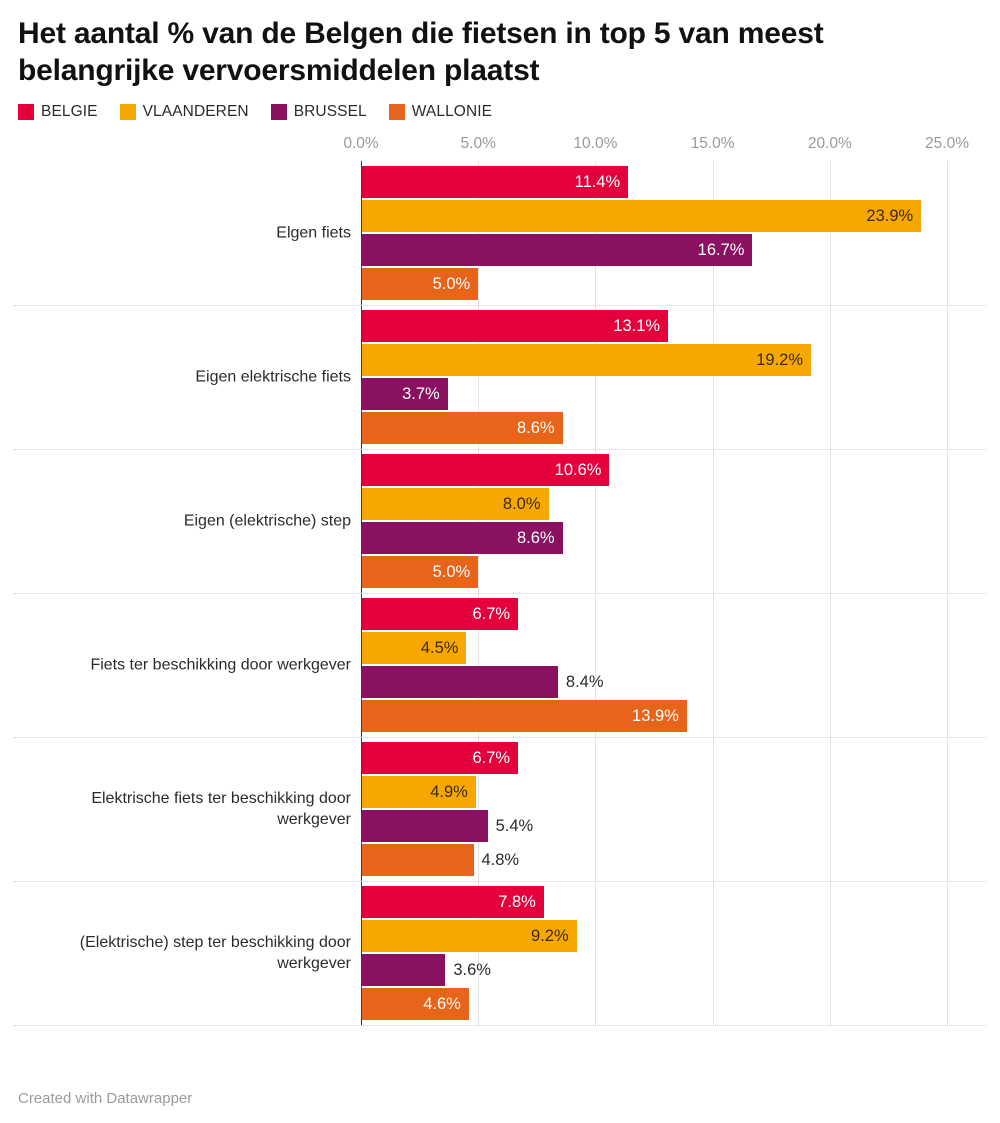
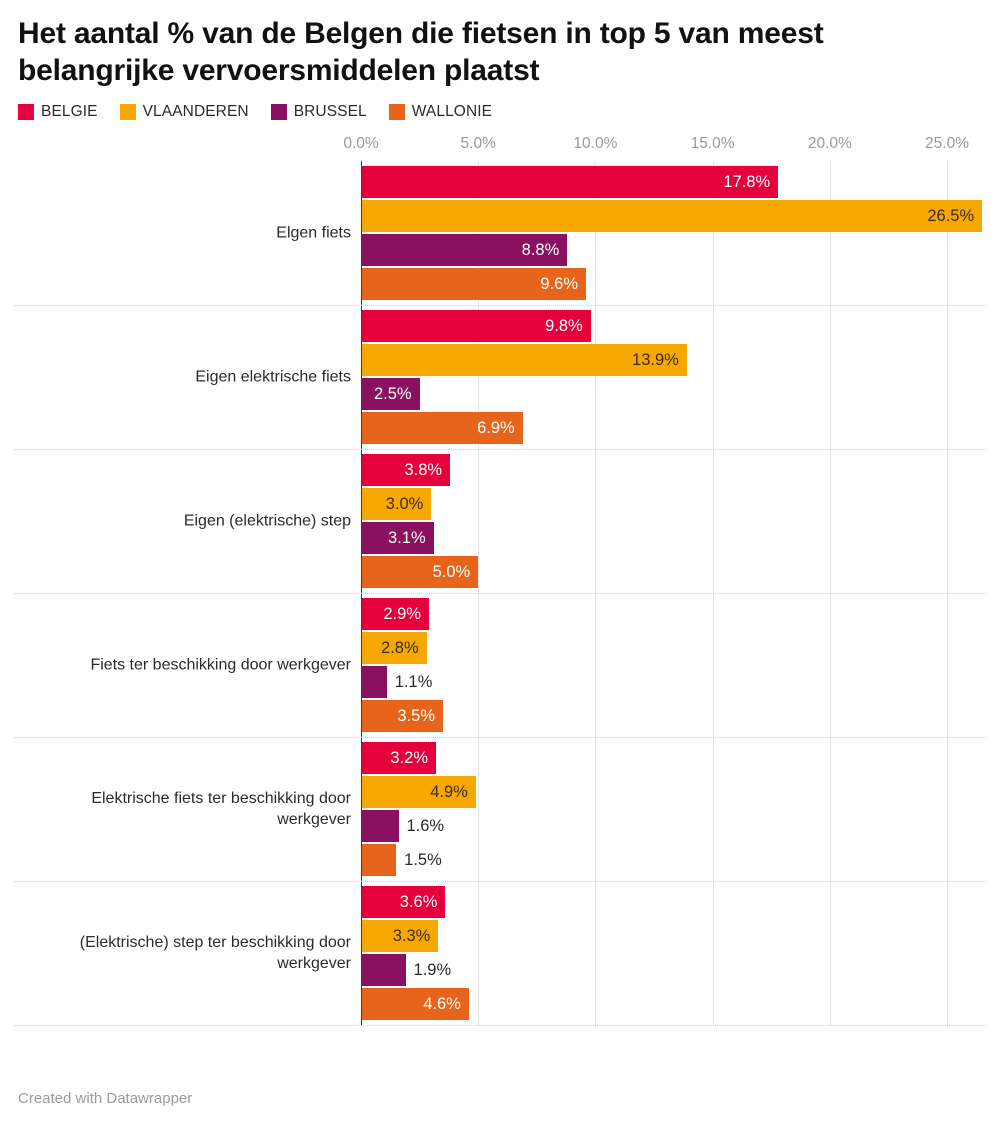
BELGIE/Elgen fiets: 11.4% -> 17.8%
VLAANDEREN/Elgen fiets: 23.9% -> 26.5%
BRUSSEL/Elgen fiets: 16.7% -> 8.8%
WALLONIE/Elgen fiets: 5.0% -> 9.6%
BELGIE/Eigen elektrische fiets: 13.1% -> 9.8%
VLAANDEREN/Eigen elektrische fiets: 19.2% -> 13.9%
BRUSSEL/Eigen elektrische fiets: 3.7% -> 2.5%
WALLONIE/Eigen elektrische fiets: 8.6% -> 6.9%
BELGIE/Eigen (elektrische) step: 10.6% -> 3.8%
VLAANDEREN/Eigen (elektrische) step: 8.0% -> 3.0%
BRUSSEL/Eigen (elektrische) step: 8.6% -> 3.1%
BELGIE/Fiets ter beschikking door werkgever: 6.7% -> 2.9%
VLAANDEREN/Fiets ter beschikking door werkgever: 4.5% -> 2.8%
BRUSSEL/Fiets ter beschikking door werkgever: 8.4% -> 1.1%
WALLONIE/Fiets ter beschikking door werkgever: 13.9% -> 3.5%
BELGIE/Elektrische fiets ter beschikking door werkgever: 6.7% -> 3.2%
BRUSSEL/Elektrische fiets ter beschikking door werkgever: 5.4% -> 1.6%
WALLONIE/Elektrische fiets ter beschikking door werkgever: 4.8% -> 1.5%
BELGIE/(Elektrische) step ter beschikking door werkgever: 7.8% -> 3.6%
VLAANDEREN/(Elektrische) step ter beschikking door werkgever: 9.2% -> 3.3%
BRUSSEL/(Elektrische) step ter beschikking door werkgever: 3.6% -> 1.9%
